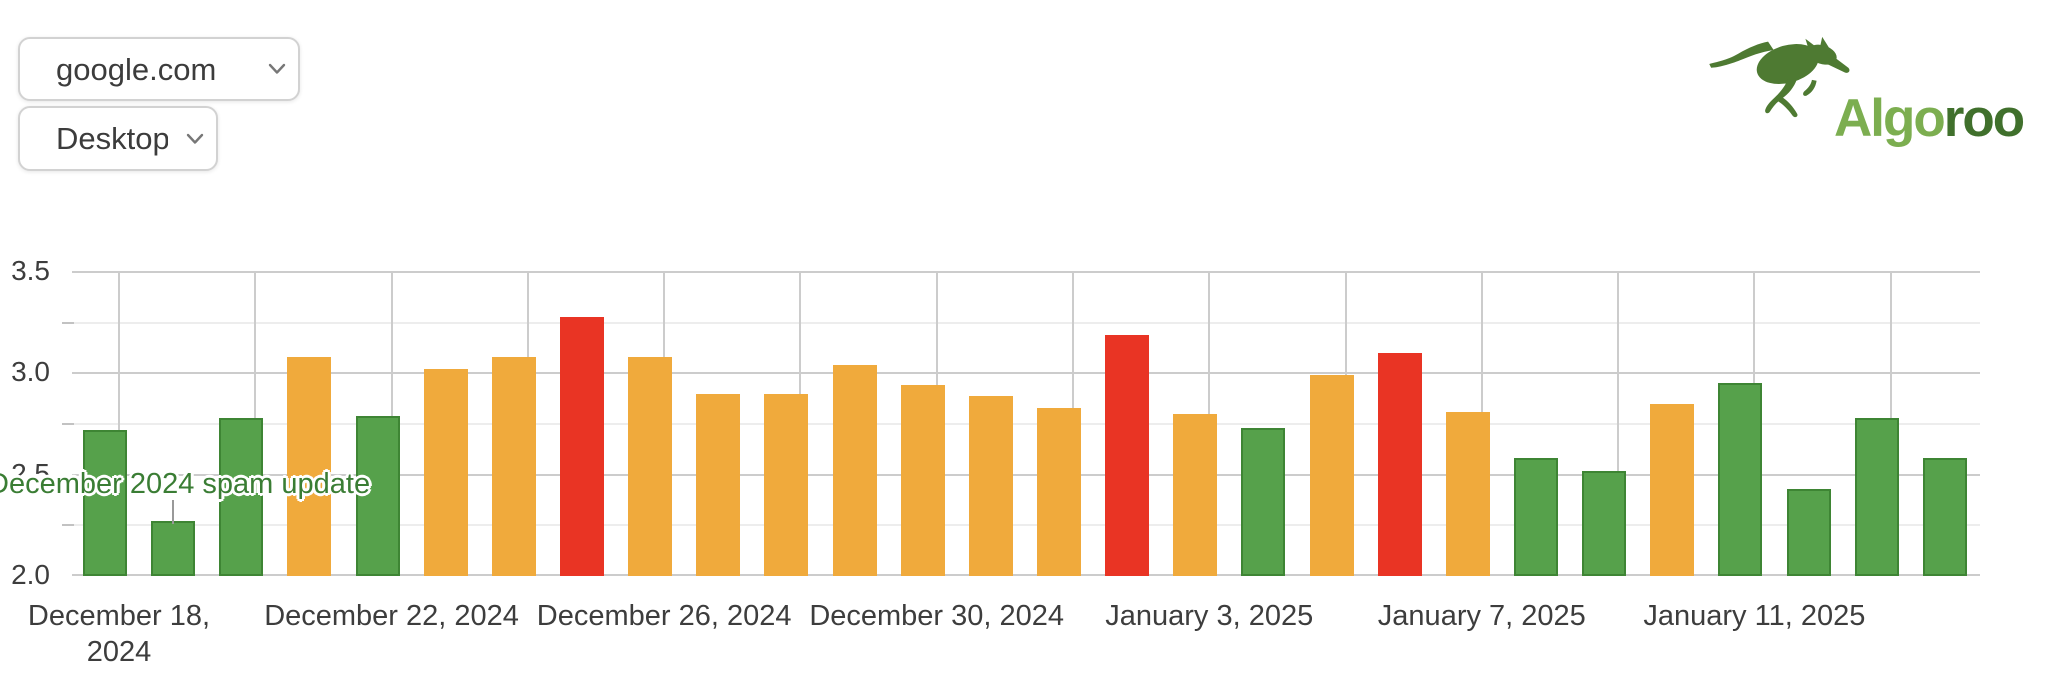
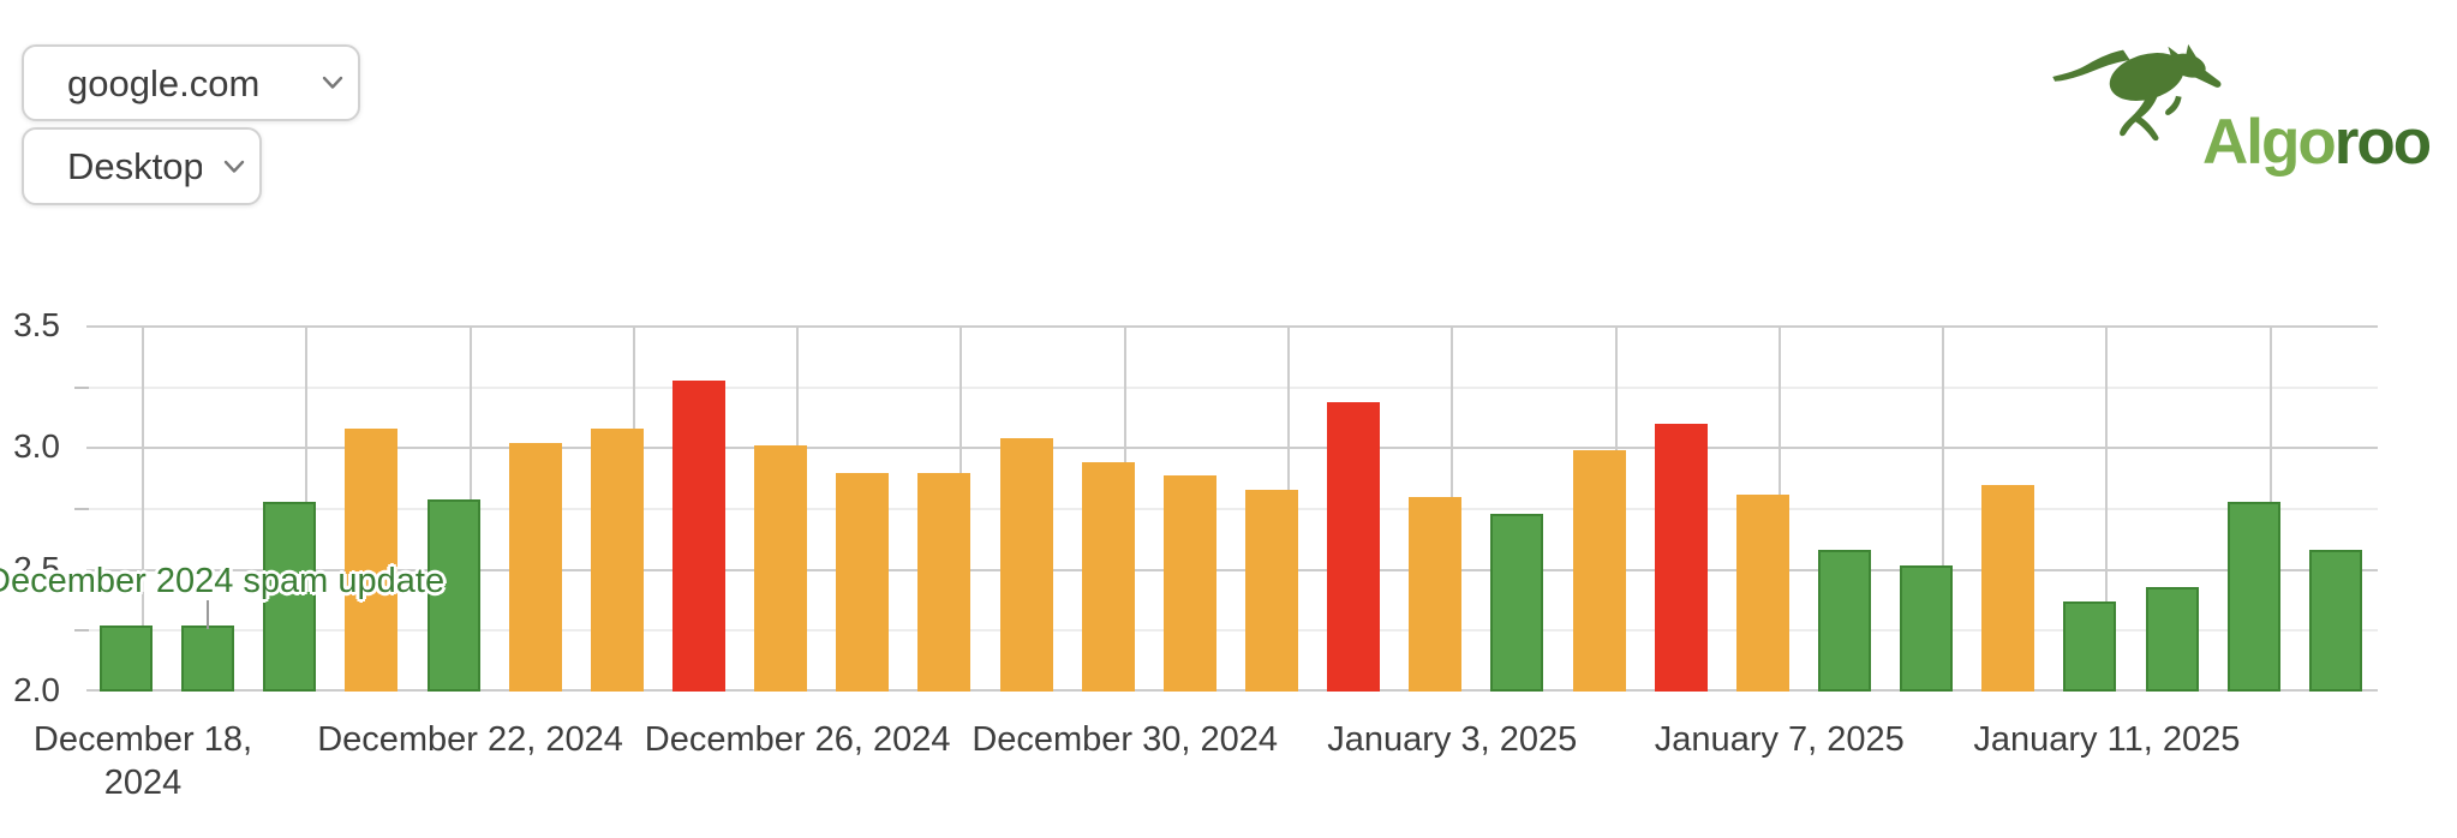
December 18, 2024: 2.72 -> 2.27
December 26, 2024: 3.08 -> 3.01
January 11, 2025: 2.95 -> 2.37
